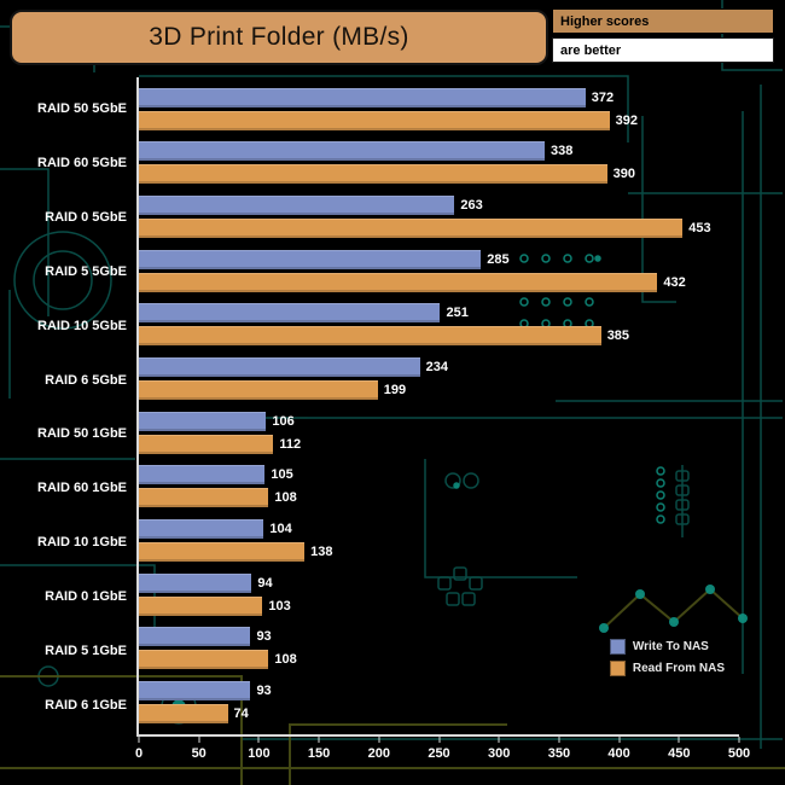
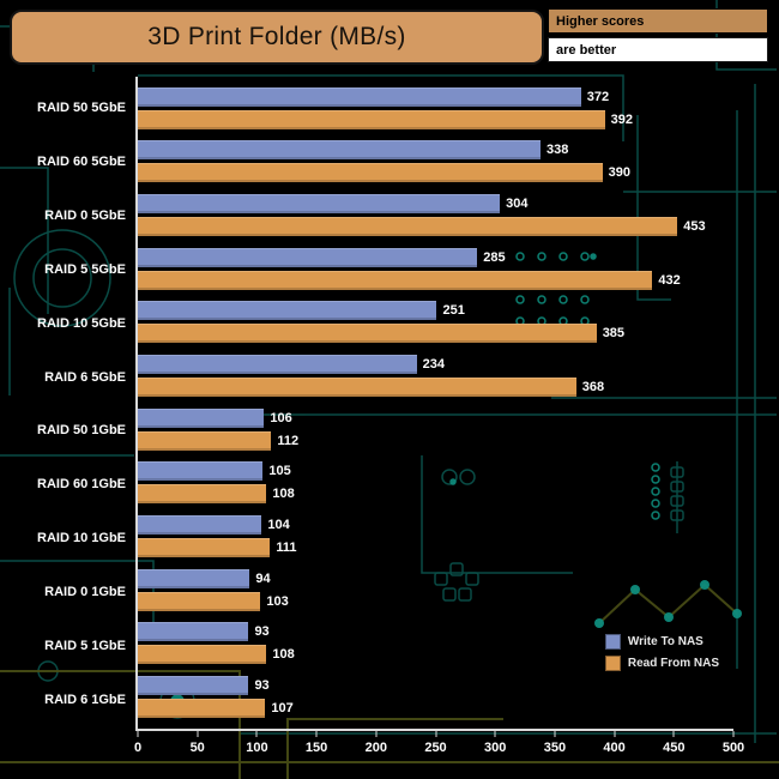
Write To NAS/RAID 0 5GbE: 263 -> 304
Read From NAS/RAID 6 5GbE: 199 -> 368
Read From NAS/RAID 10 1GbE: 138 -> 111
Read From NAS/RAID 6 1GbE: 74 -> 107
